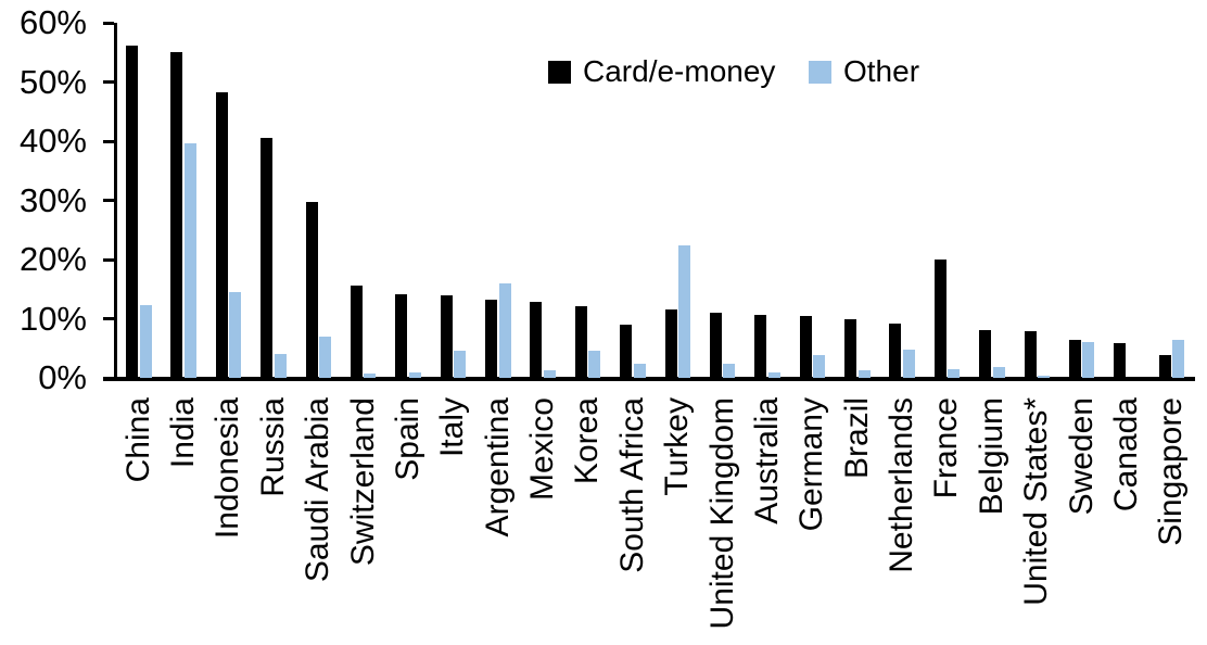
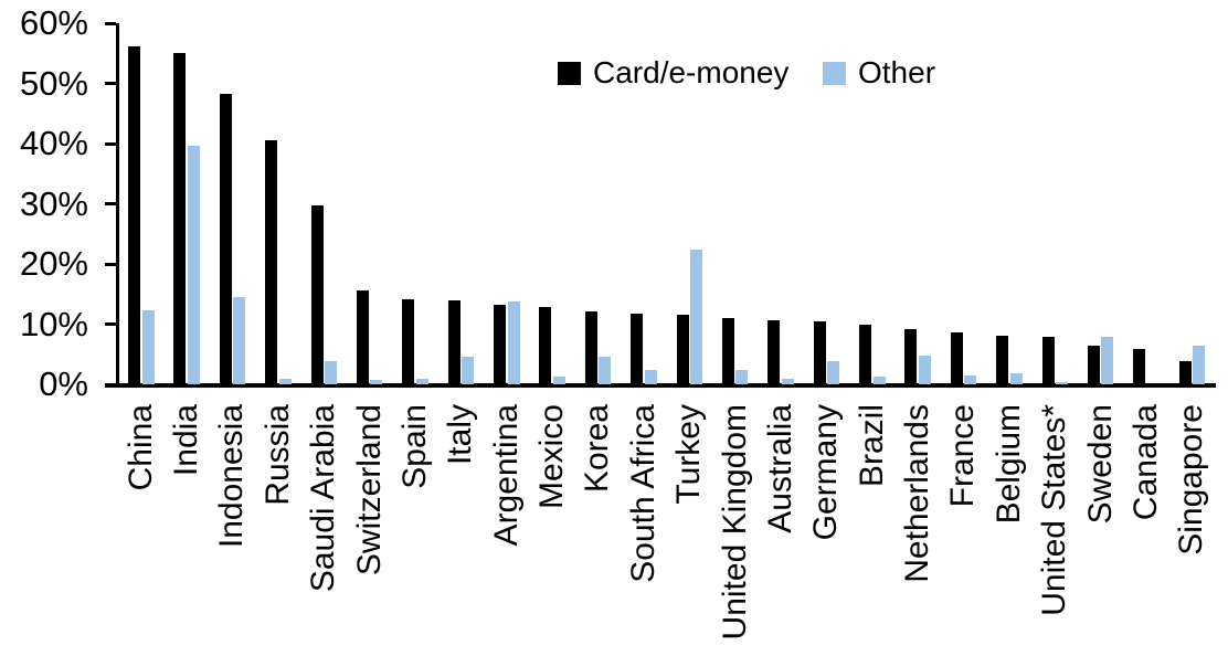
Other/Russia: 4% -> 1%
Other/Saudi Arabia: 7% -> 4%
Other/Argentina: 16% -> 14%
Card/e-money/South Africa: 9% -> 12%
Card/e-money/France: 20% -> 9%
Other/Sweden: 6% -> 8%
